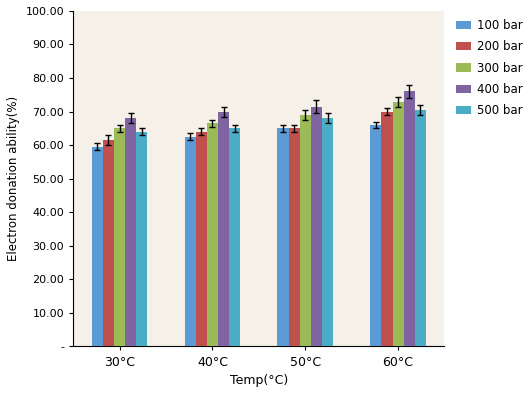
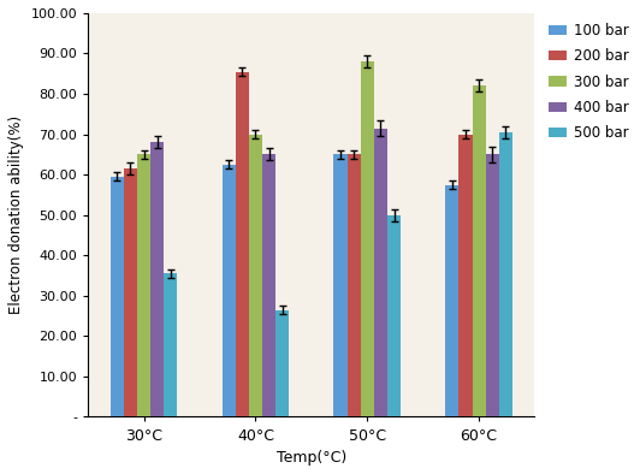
500 bar/30°C: 64.0 -> 35.5
200 bar/40°C: 64.0 -> 85.5
300 bar/40°C: 66.5 -> 70.0
400 bar/40°C: 70.0 -> 65.0
500 bar/40°C: 65.0 -> 26.5
300 bar/50°C: 69.0 -> 88.0
500 bar/50°C: 68.0 -> 50.0
100 bar/60°C: 66.0 -> 57.5
300 bar/60°C: 73.0 -> 82.0
400 bar/60°C: 76.0 -> 65.0
